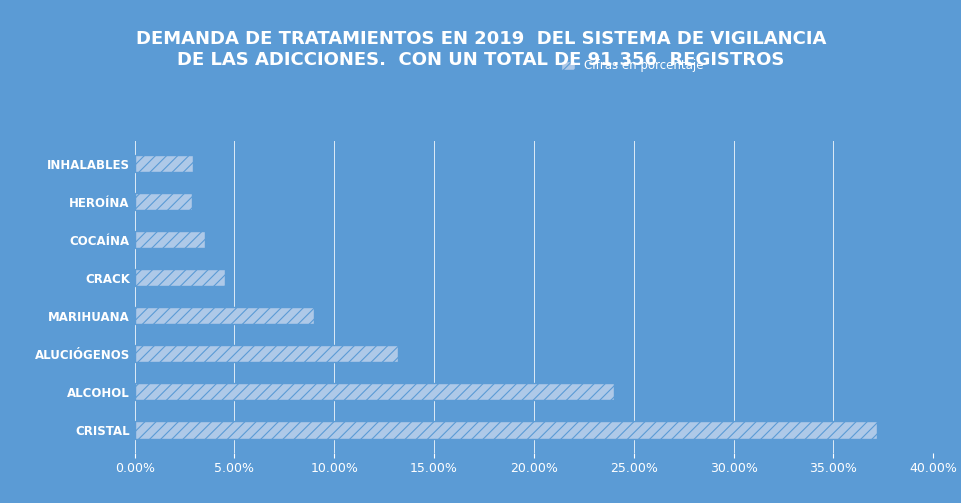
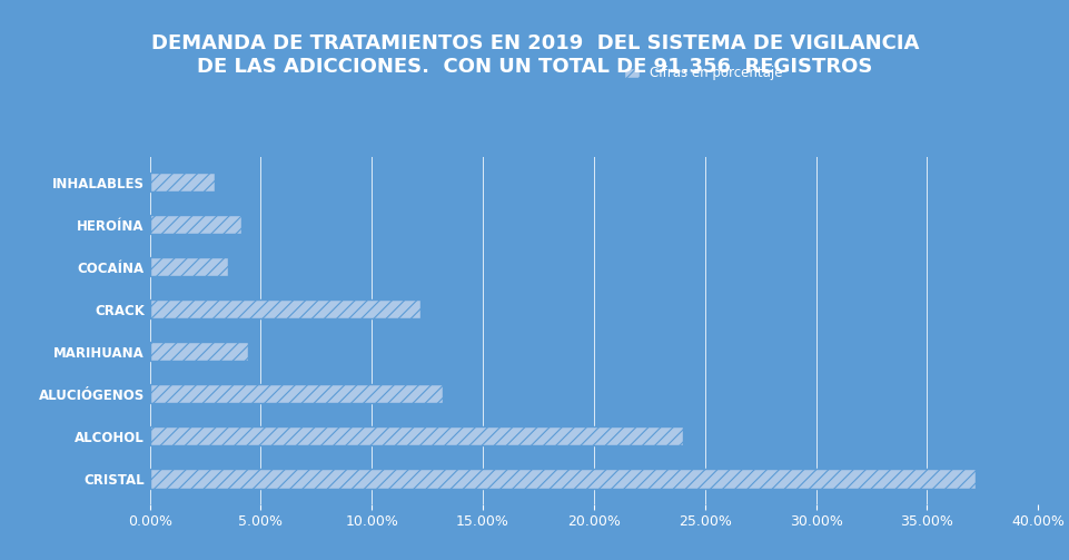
HEROÍNA: 2.9% -> 4.1%
CRACK: 4.5% -> 12.2%
MARIHUANA: 9.0% -> 4.4%
